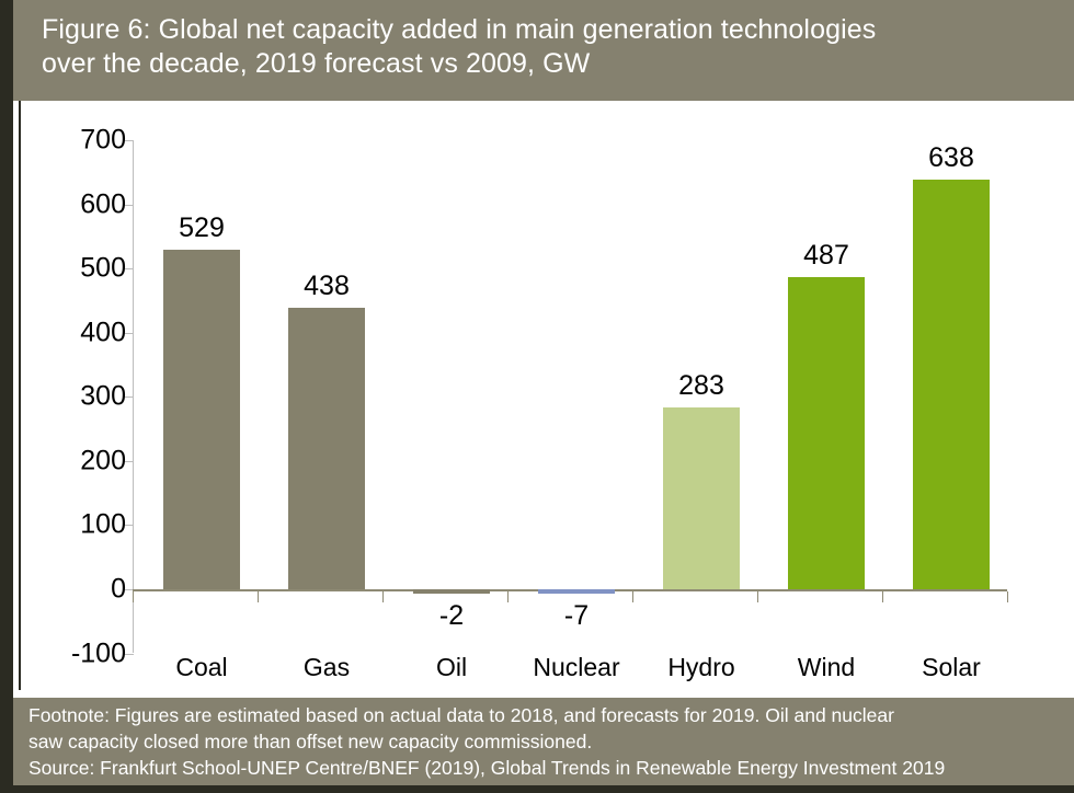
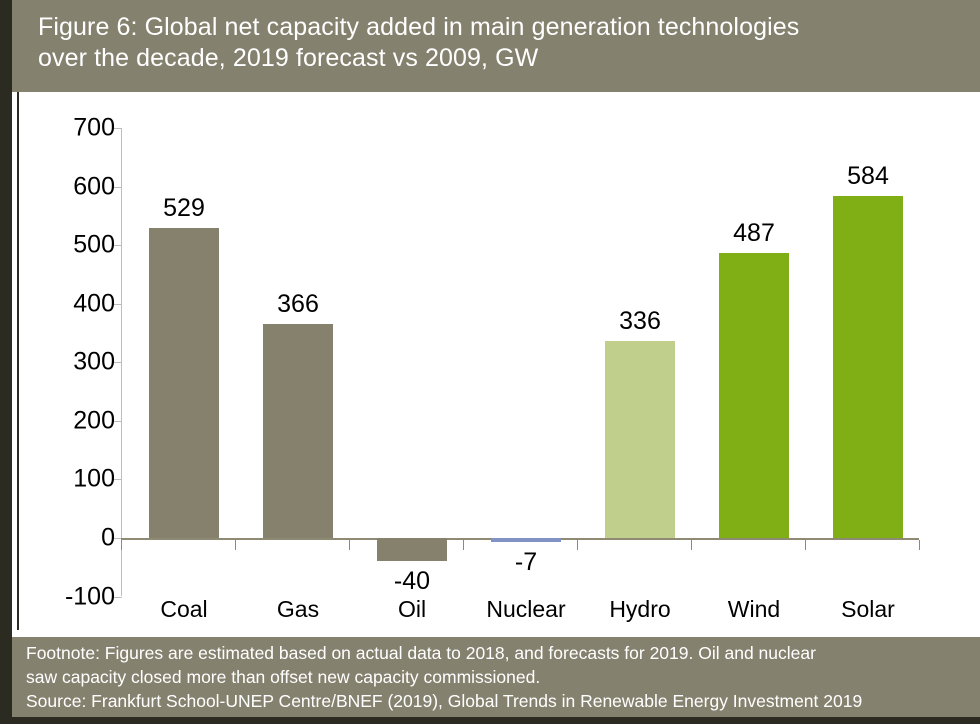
Gas: 438 -> 366
Oil: -2 -> -40
Hydro: 283 -> 336
Solar: 638 -> 584
